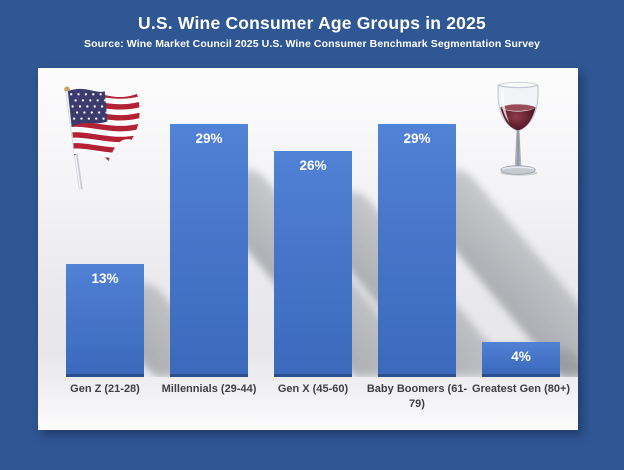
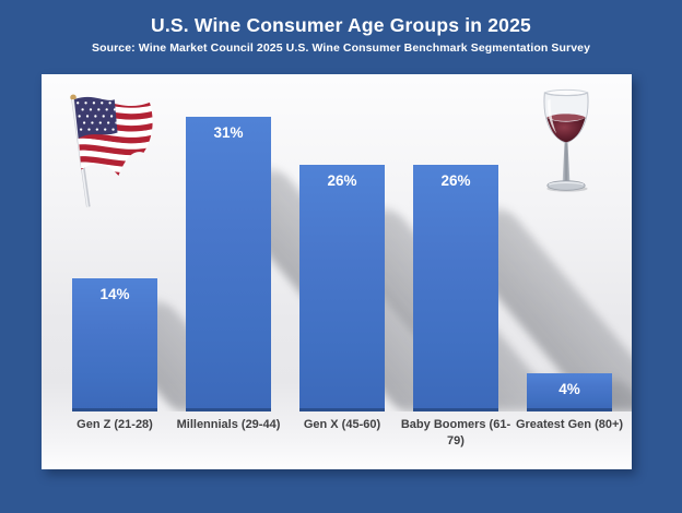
Gen Z (21-28): 13% -> 14%
Millennials (29-44): 29% -> 31%
Baby Boomers (61-79): 29% -> 26%
